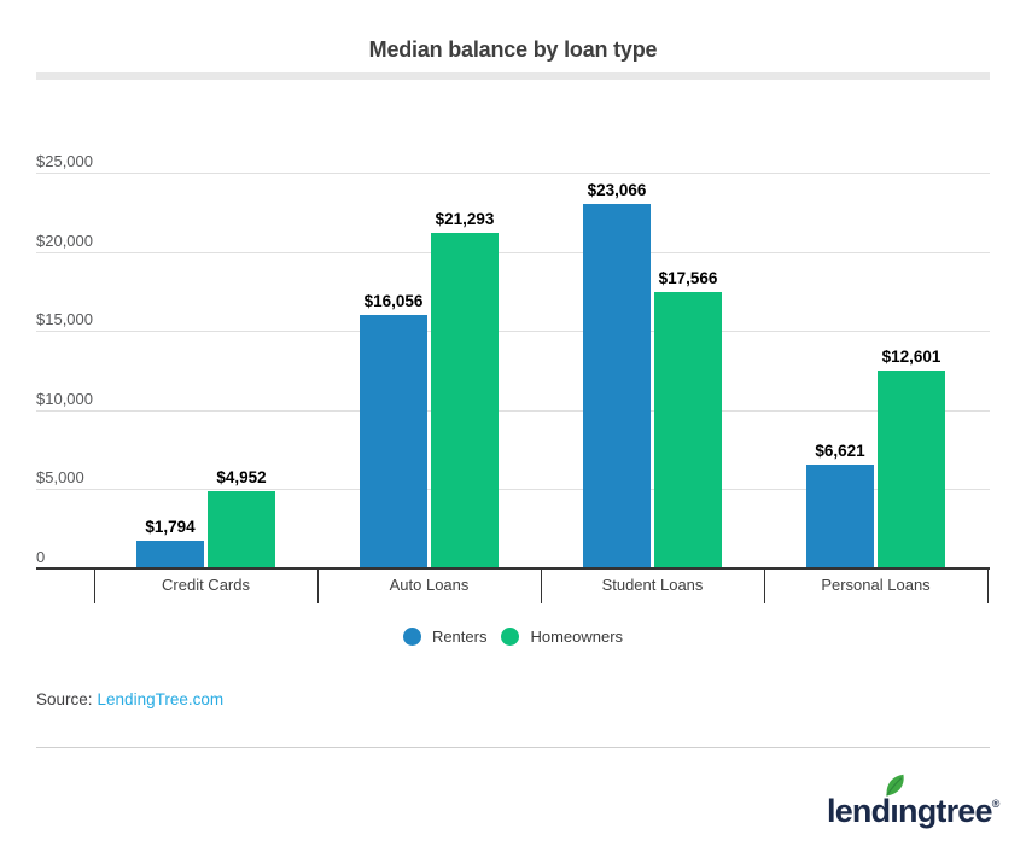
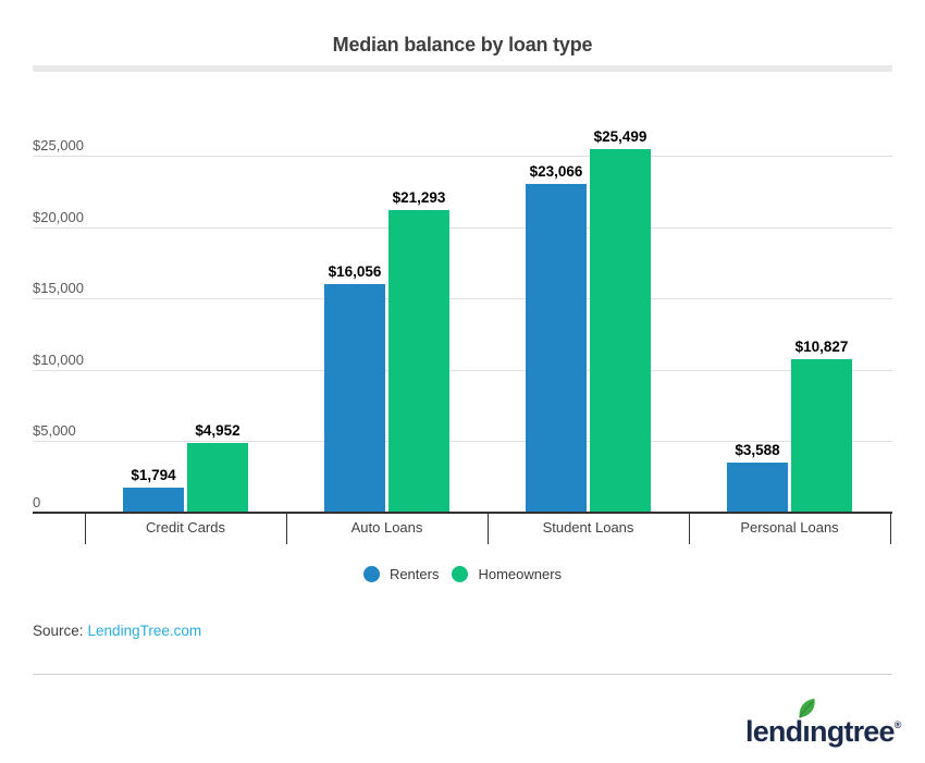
Homeowners/Student Loans: $17,566 -> $25,499
Renters/Personal Loans: $6,621 -> $3,588
Homeowners/Personal Loans: $12,601 -> $10,827
